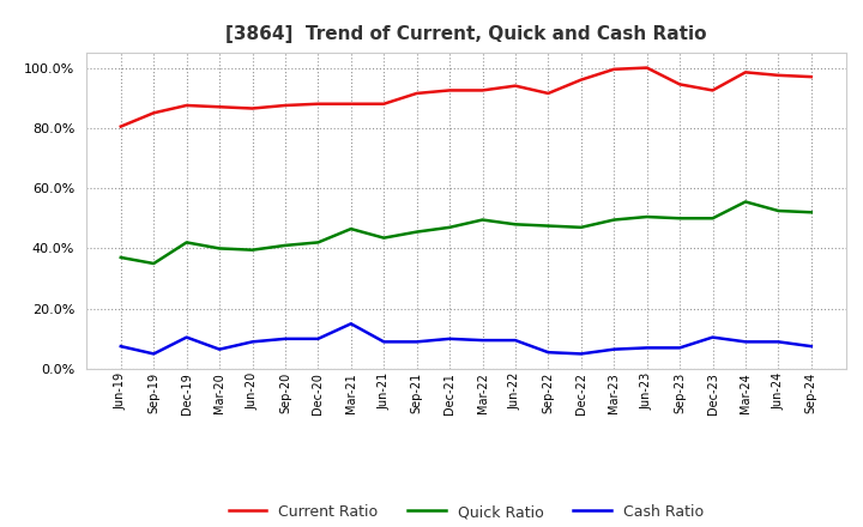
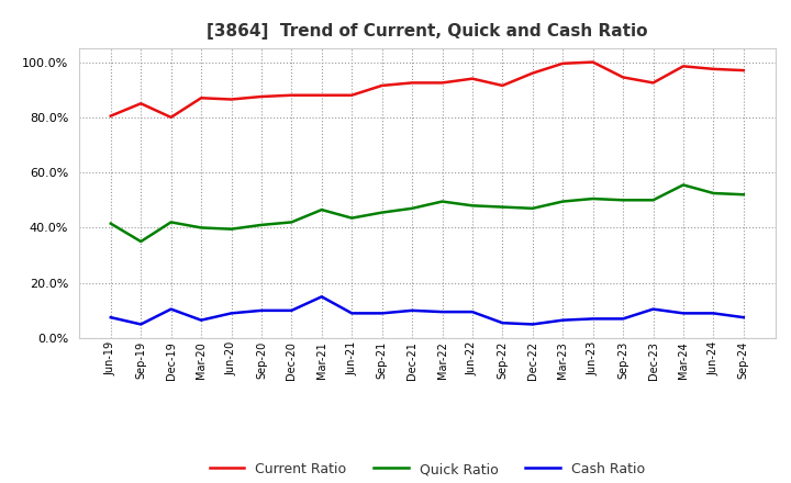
Quick Ratio/Jun-19: 37.0% -> 41.5%
Current Ratio/Dec-19: 87.5% -> 80.0%
